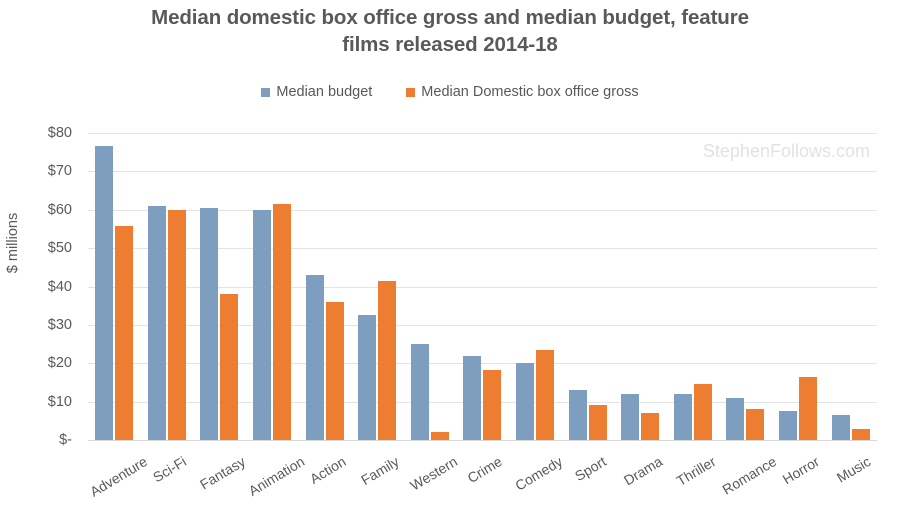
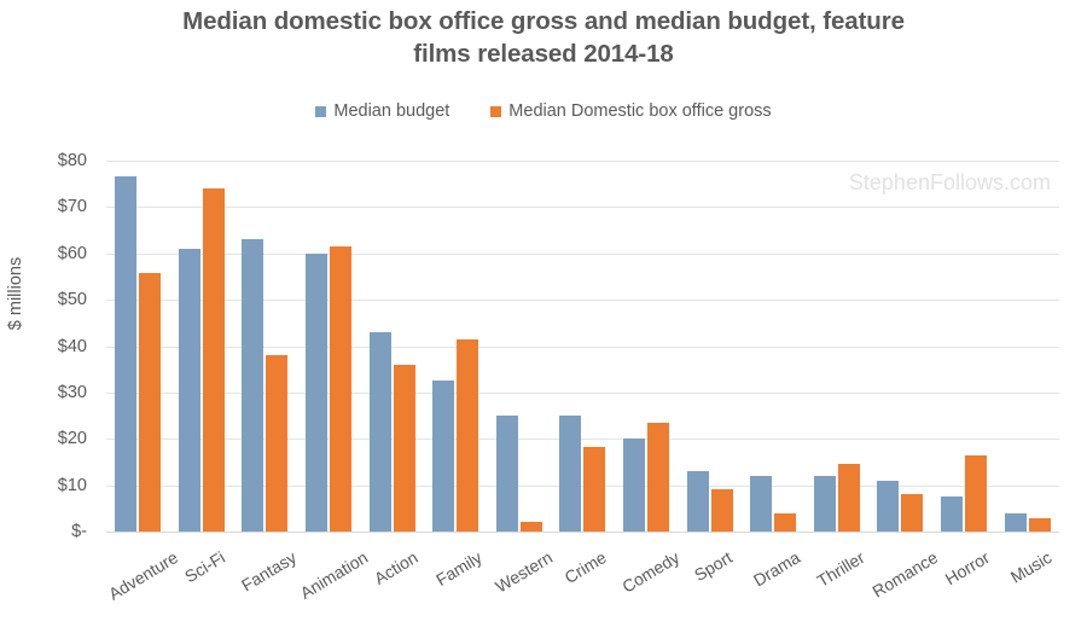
Median Domestic box office gross/Sci-Fi: $60 -> $74
Median budget/Fantasy: $60 -> $63
Median budget/Crime: $22 -> $25
Median Domestic box office gross/Drama: $7 -> $4
Median budget/Music: $6 -> $4
